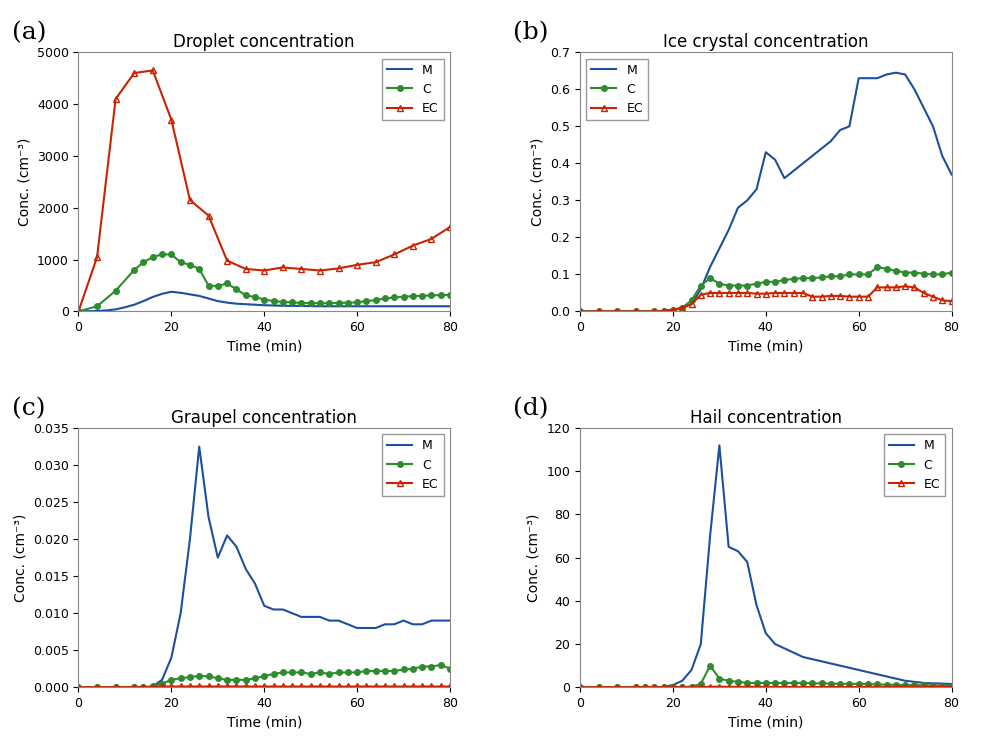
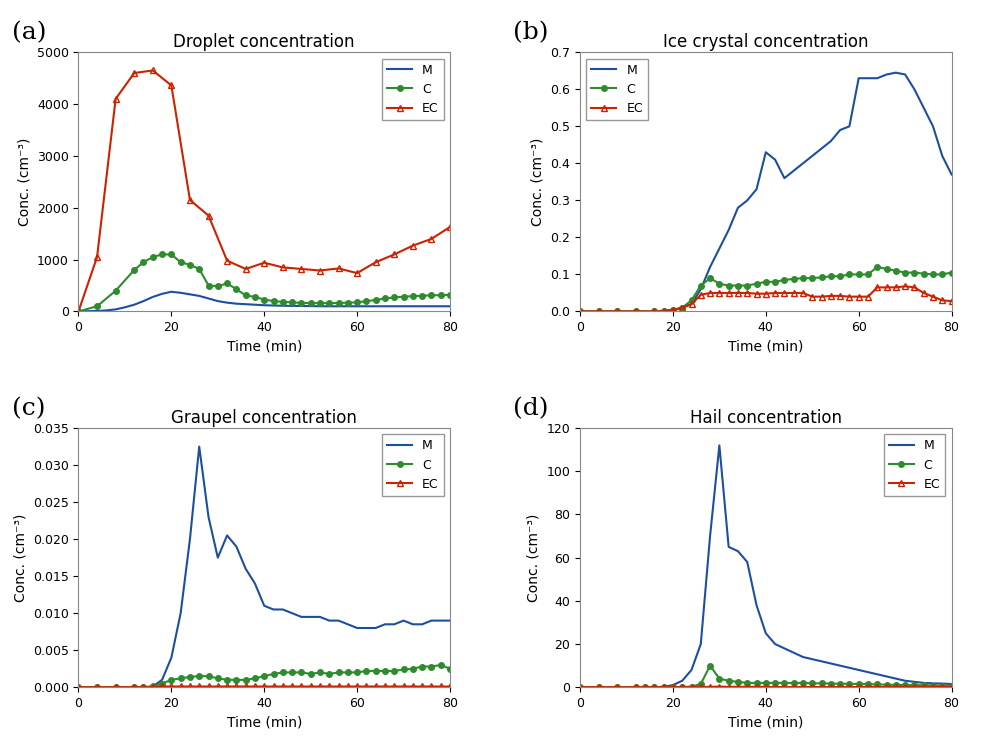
Droplet concentration/EC/20: 3700 -> 4360
Droplet concentration/EC/40: 790 -> 940
Droplet concentration/EC/60: 900 -> 740
